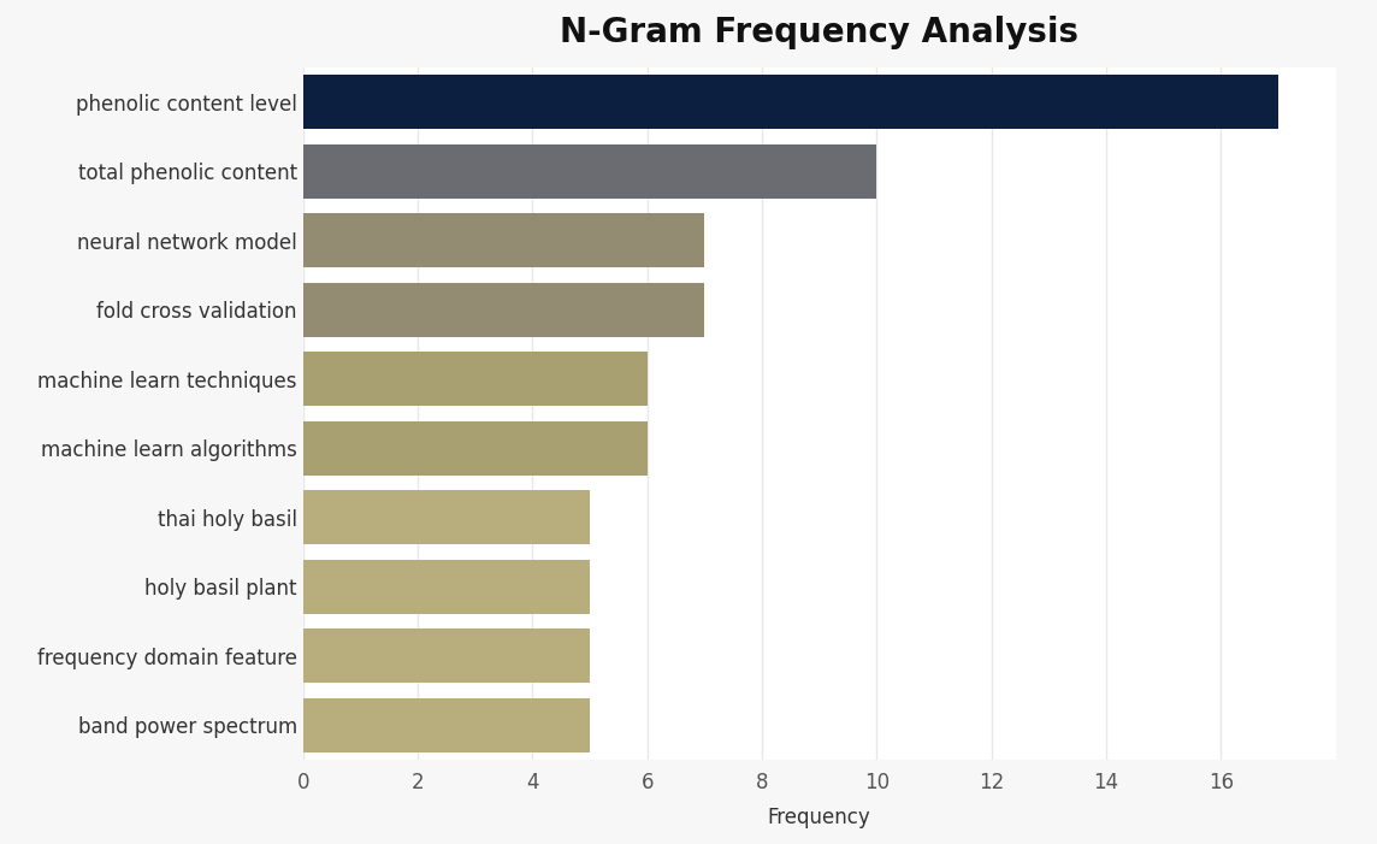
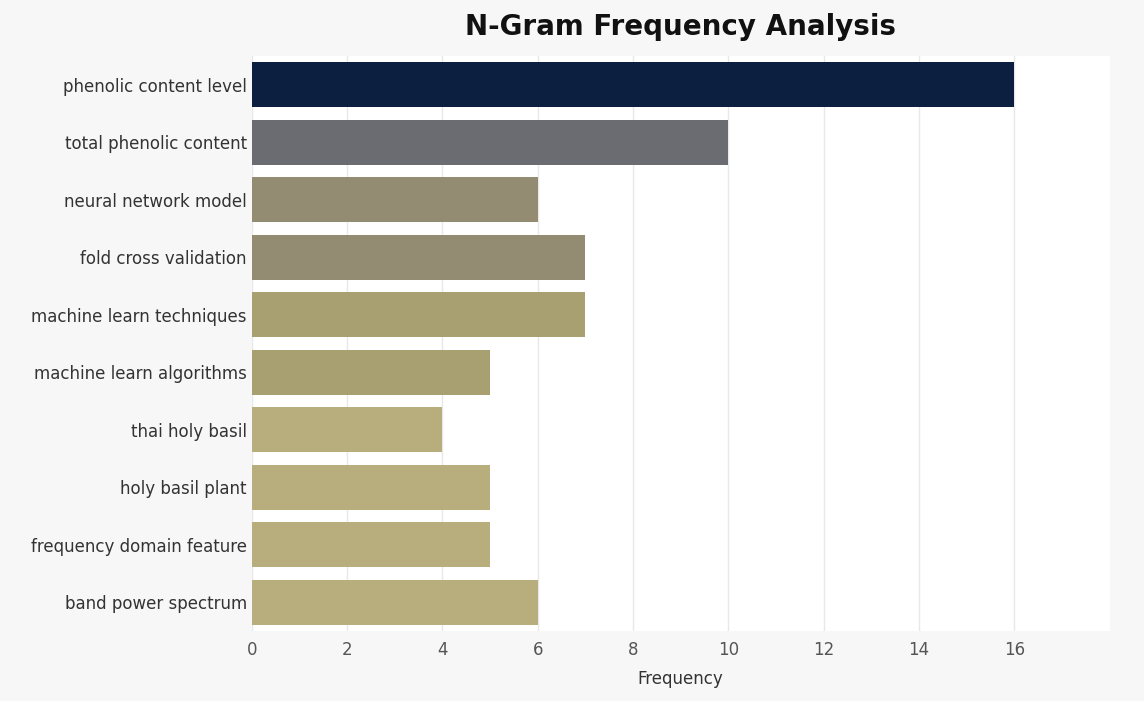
phenolic content level: 17 -> 16
neural network model: 7 -> 6
machine learn techniques: 6 -> 7
machine learn algorithms: 6 -> 5
thai holy basil: 5 -> 4
band power spectrum: 5 -> 6
